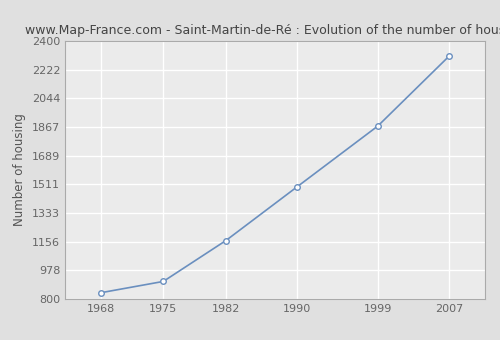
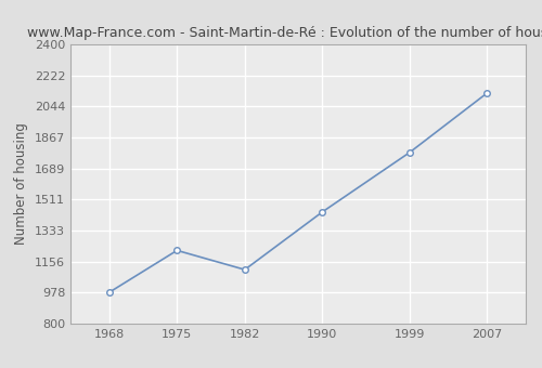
1968: 840 -> 980
1975: 910 -> 1220
1982: 1160 -> 1110
1990: 1500 -> 1440
1999: 1870 -> 1780
2007: 2310 -> 2120
